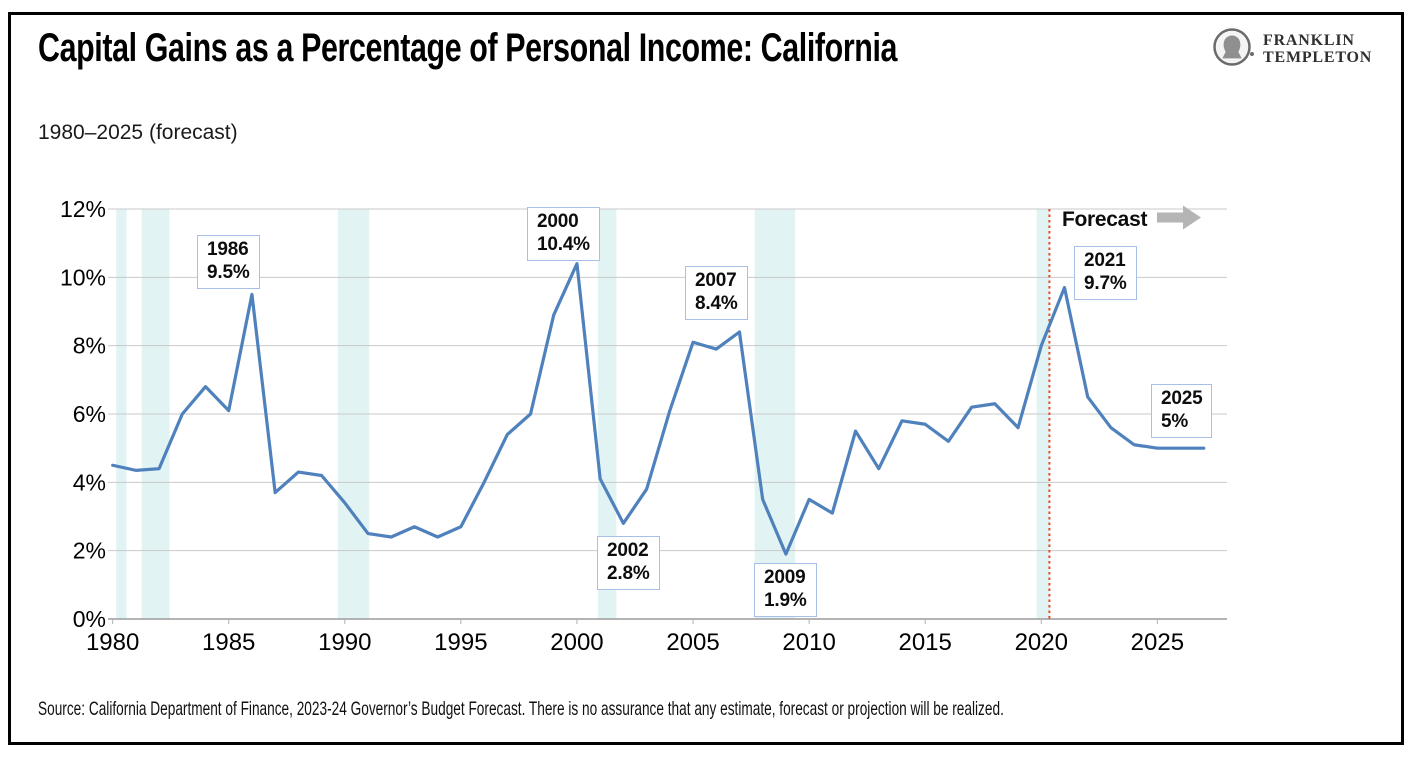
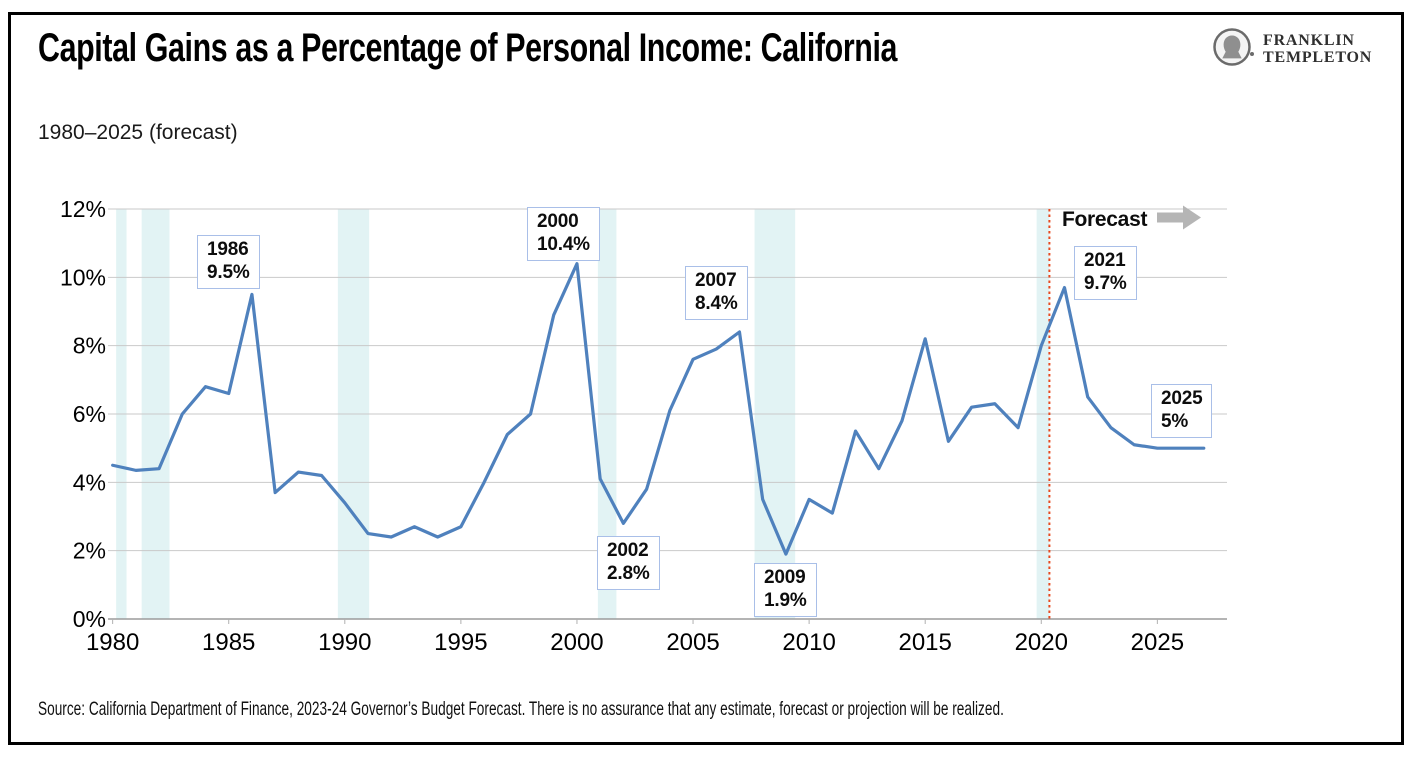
1985: 6.1% -> 6.6%
2005: 8.1% -> 7.6%
2015: 5.7% -> 8.2%
